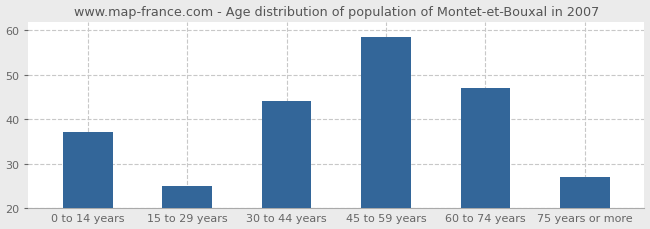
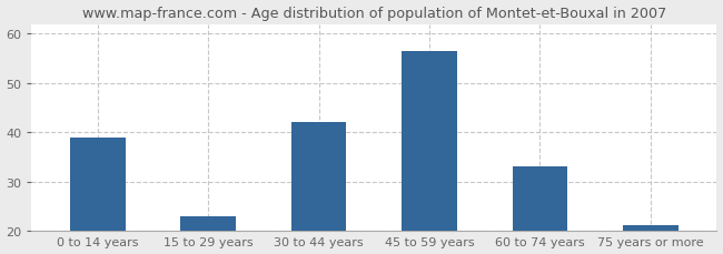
0 to 14 years: 37.0 -> 39.0
15 to 29 years: 25.0 -> 23.0
30 to 44 years: 44.0 -> 42.0
45 to 59 years: 58.5 -> 56.5
60 to 74 years: 47.0 -> 33.0
75 years or more: 27.0 -> 21.0
